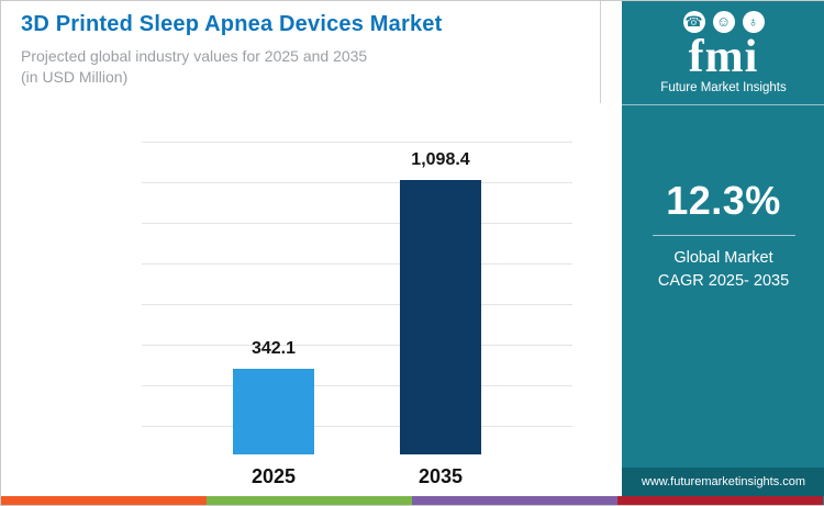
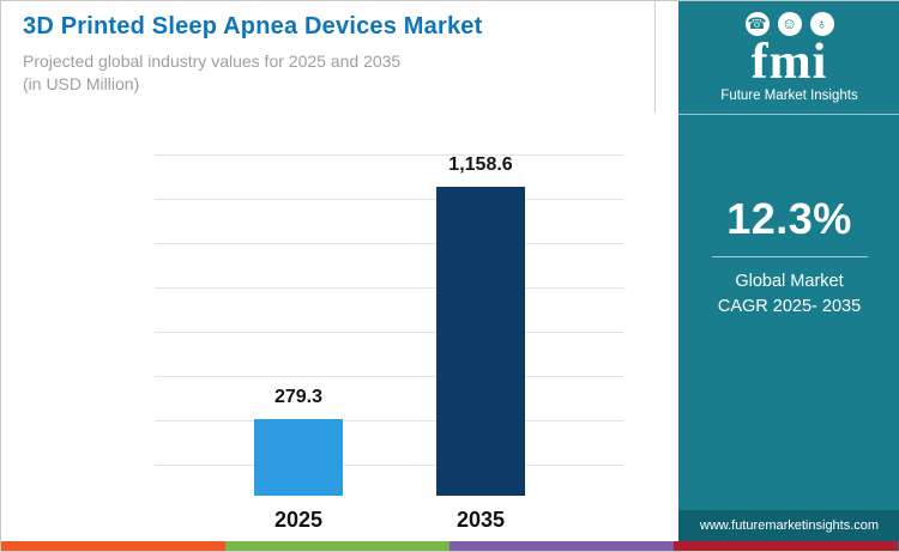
2025: 342.1 -> 279.3
2035: 1,098.4 -> 1,158.6
